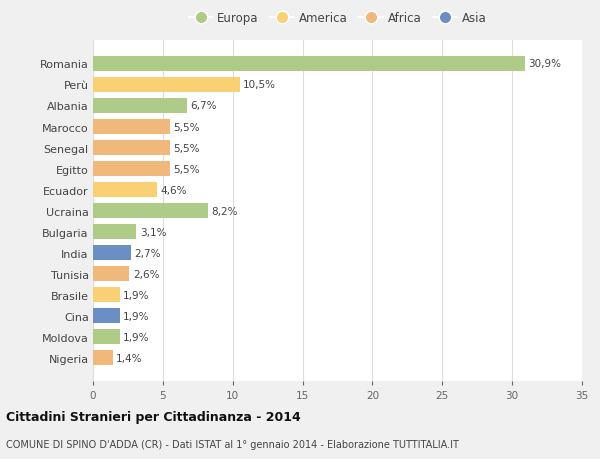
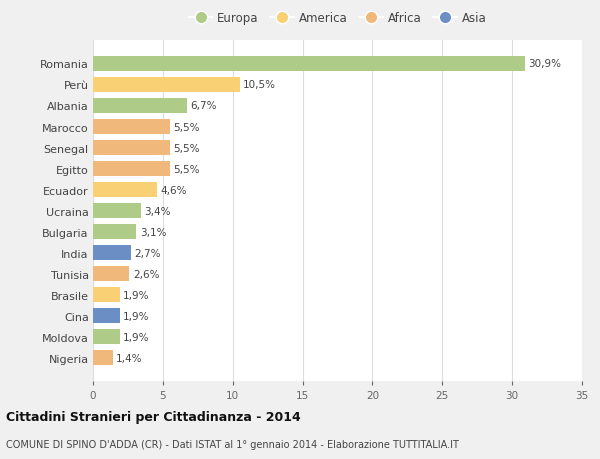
Ucraina: 8,2% -> 3,4%
